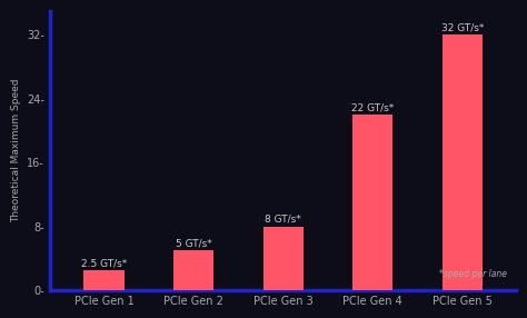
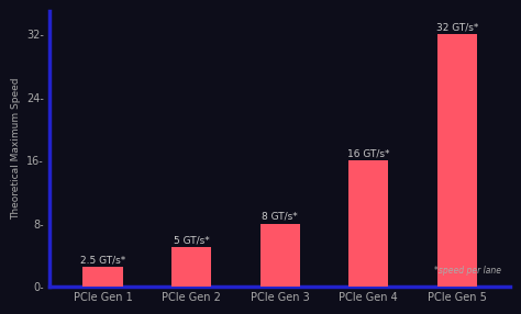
PCIe Gen 4: 22 -> 16
